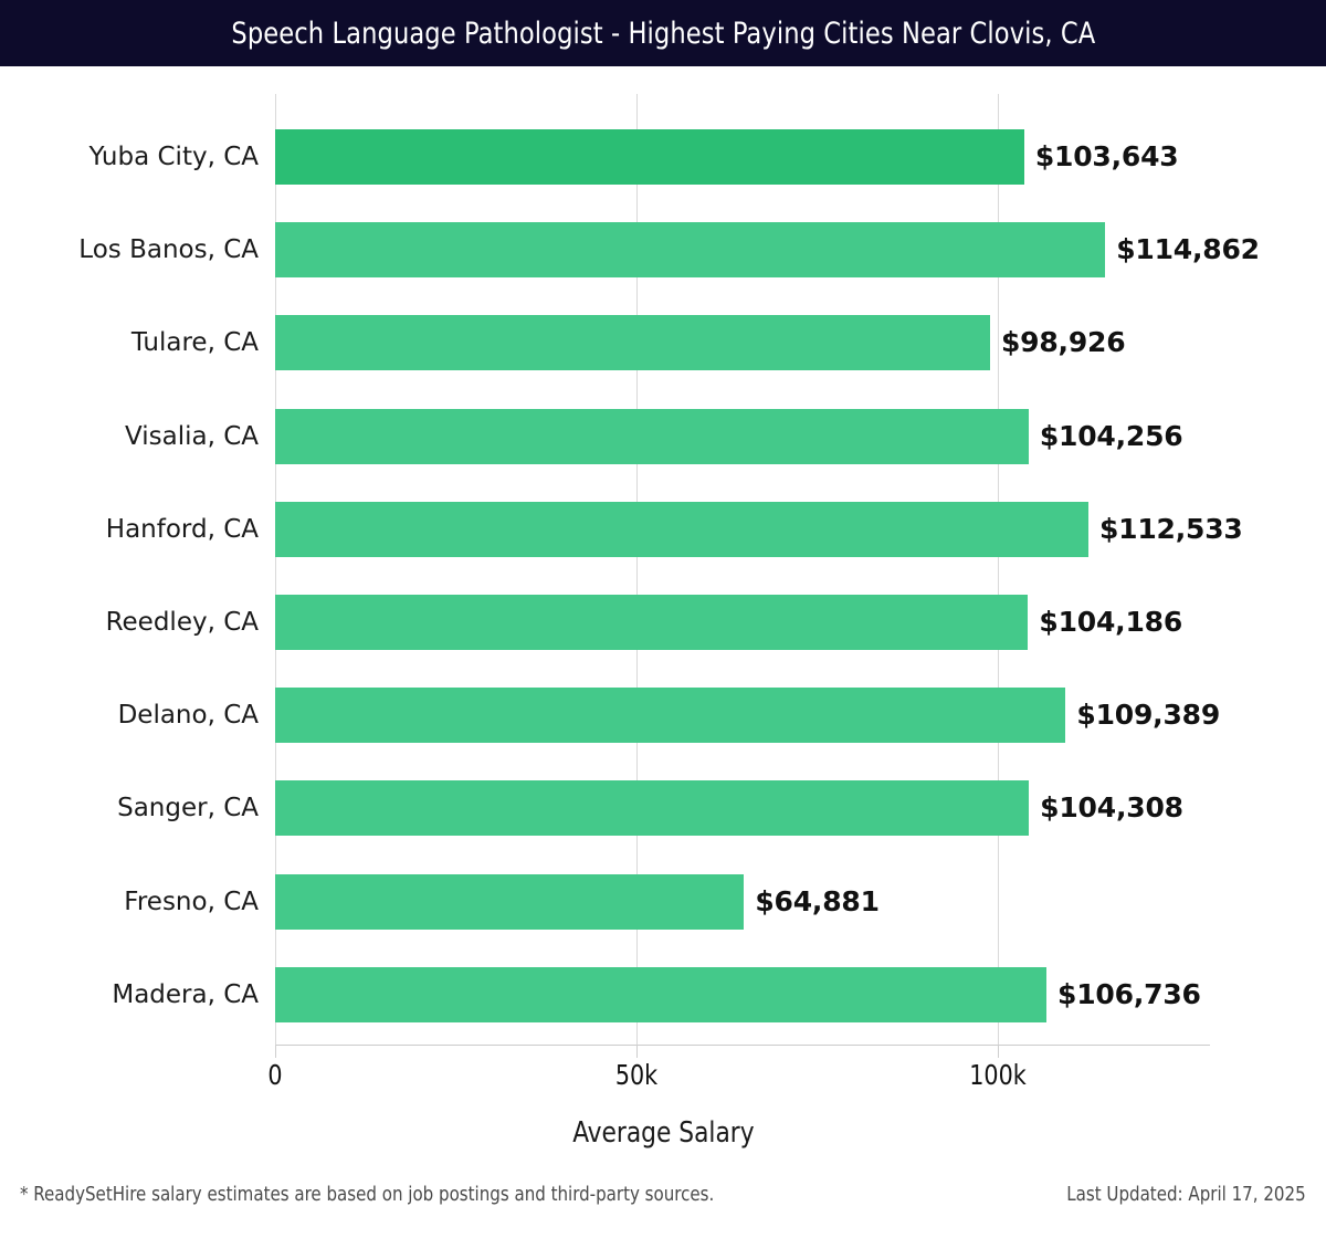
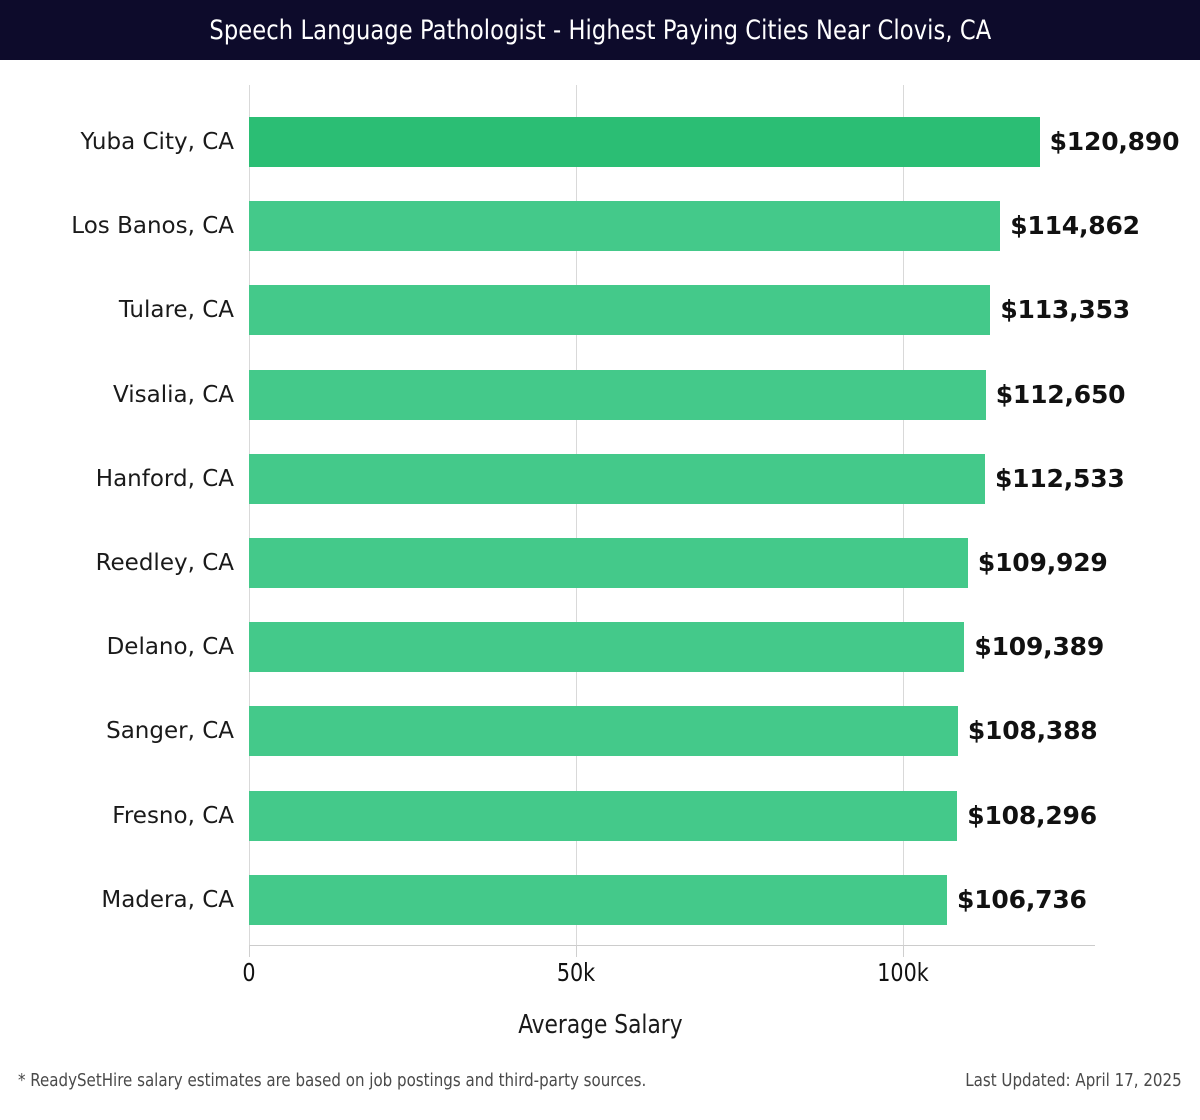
Yuba City, CA: $103,643 -> $120,890
Tulare, CA: $98,926 -> $113,353
Visalia, CA: $104,256 -> $112,650
Reedley, CA: $104,186 -> $109,929
Sanger, CA: $104,308 -> $108,388
Fresno, CA: $64,881 -> $108,296
